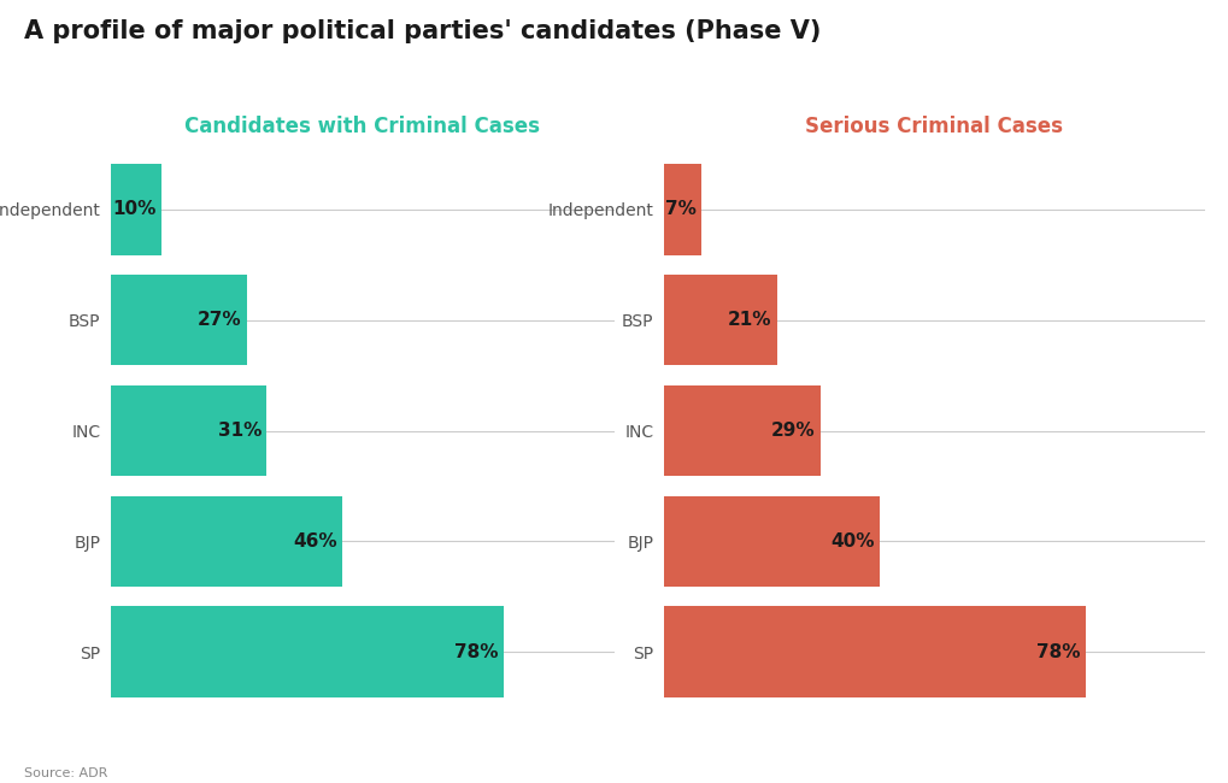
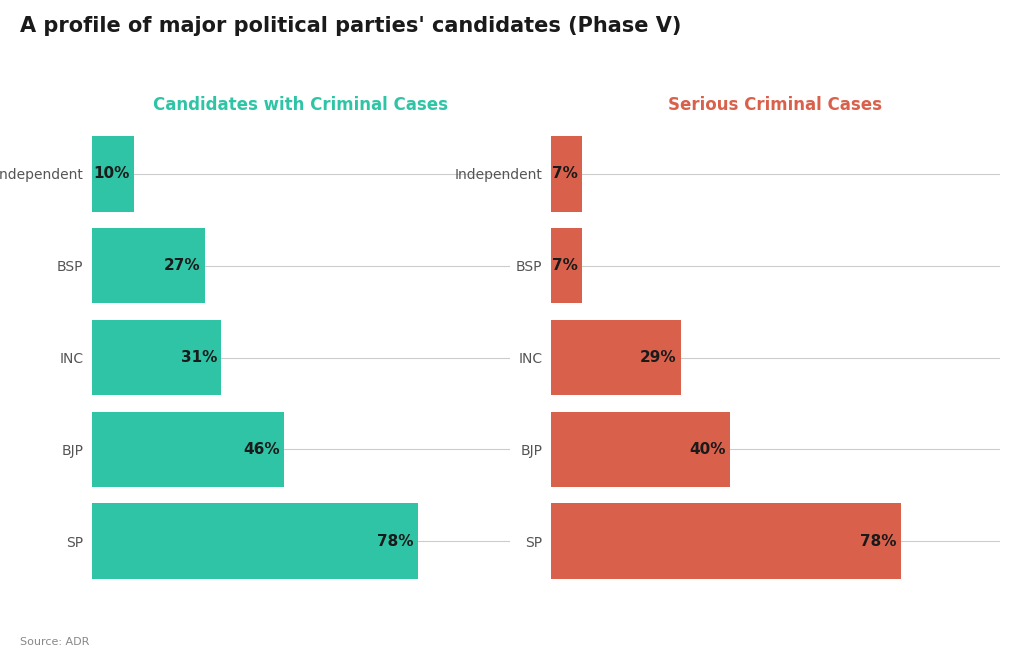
Serious Criminal Cases/BSP: 21% -> 7%
